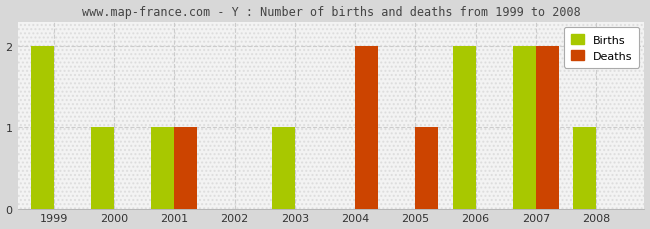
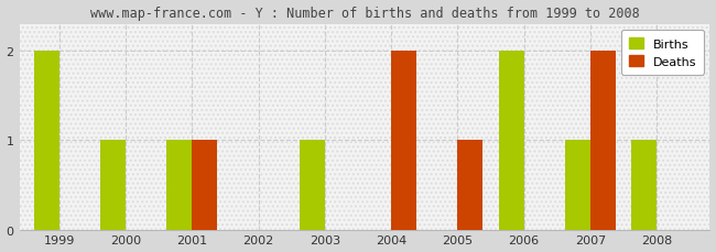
Births/2007: 2 -> 1
